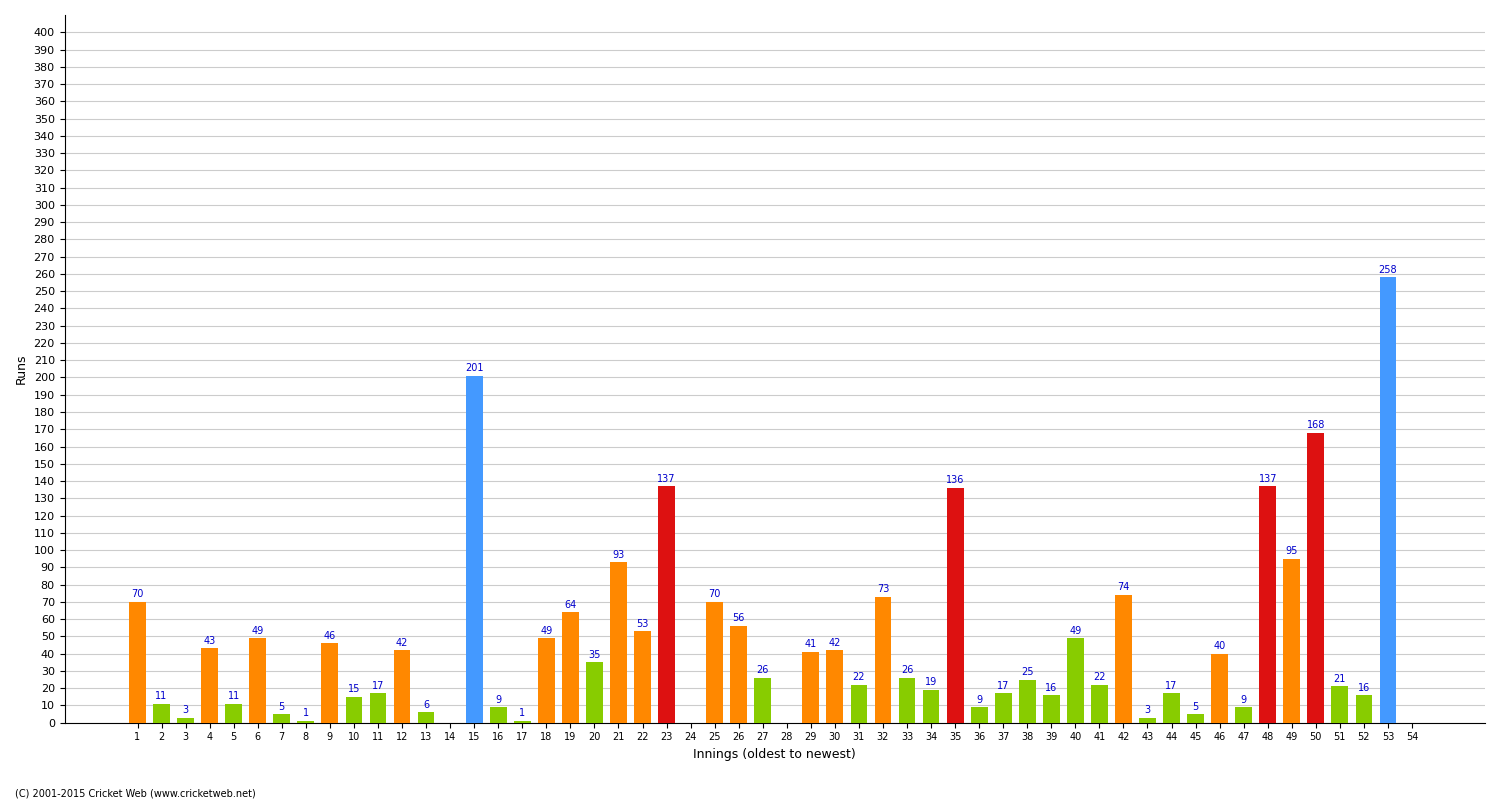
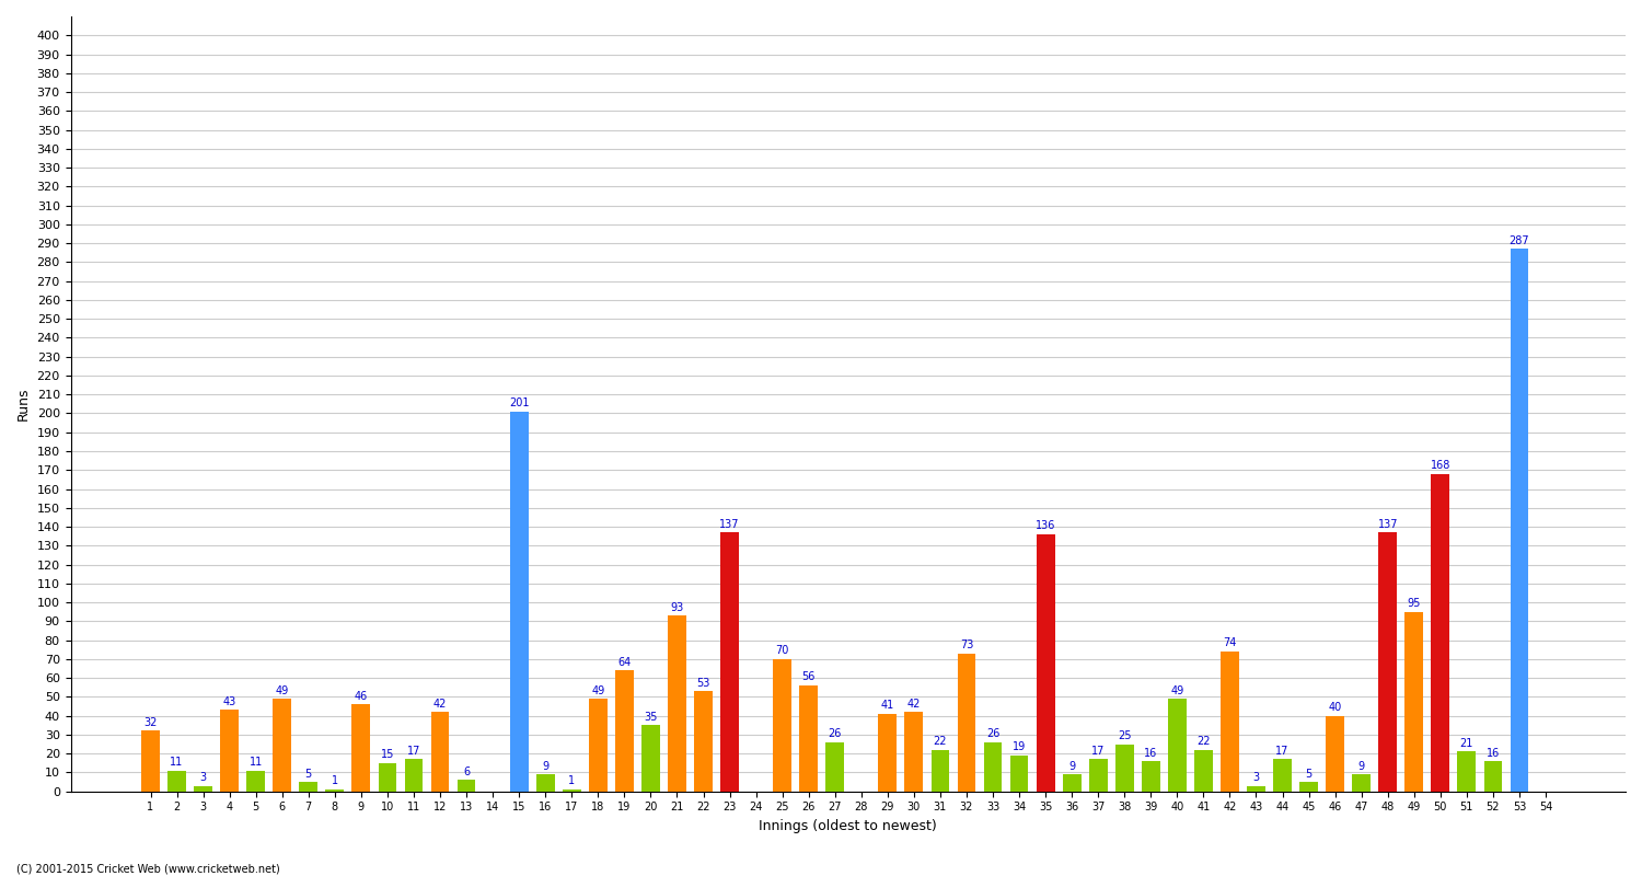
1: 70 -> 32
53: 258 -> 287
